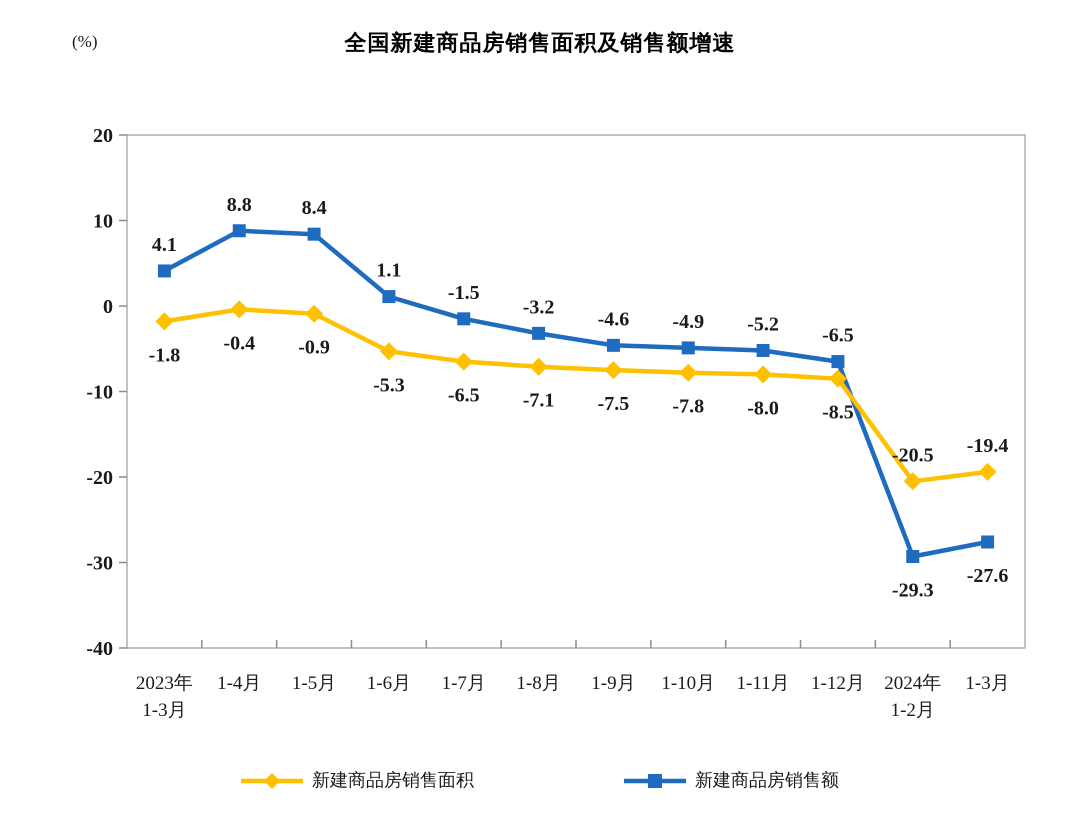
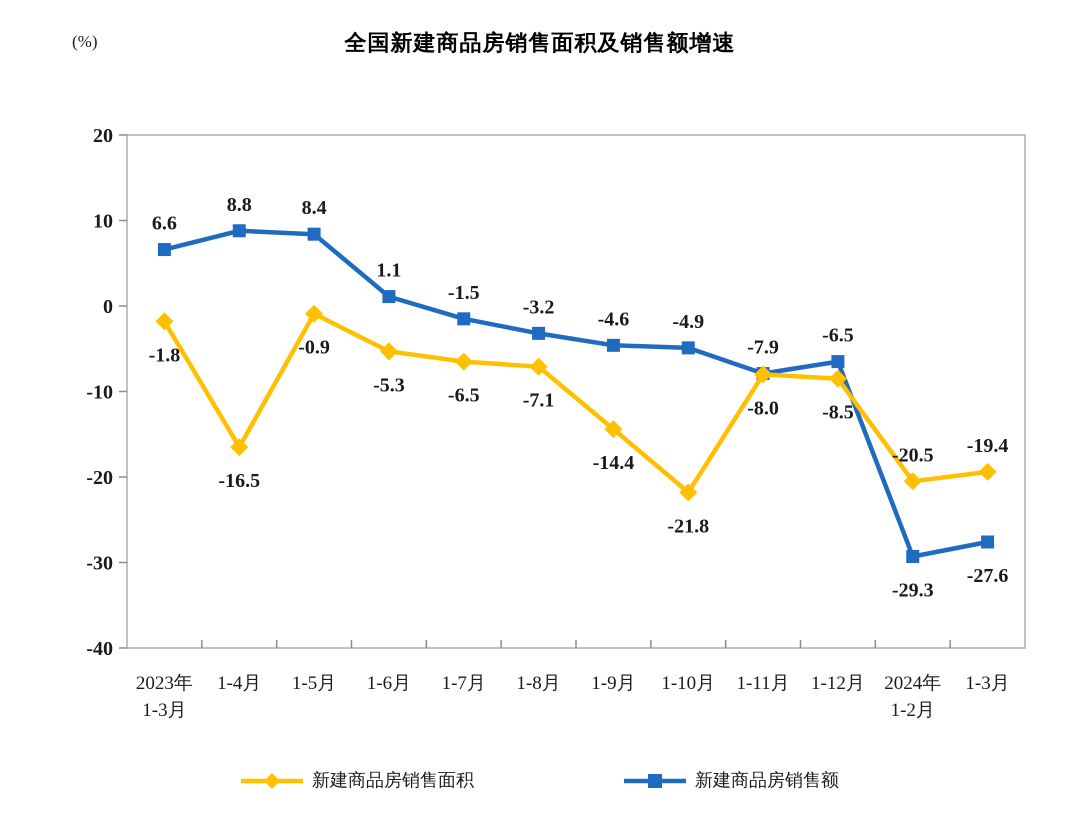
新建商品房销售额/2023年 1-3月: 4.1 -> 6.6
新建商品房销售面积/1-4月: -0.4 -> -16.5
新建商品房销售面积/1-9月: -7.5 -> -14.4
新建商品房销售面积/1-10月: -7.8 -> -21.8
新建商品房销售额/1-11月: -5.2 -> -7.9
